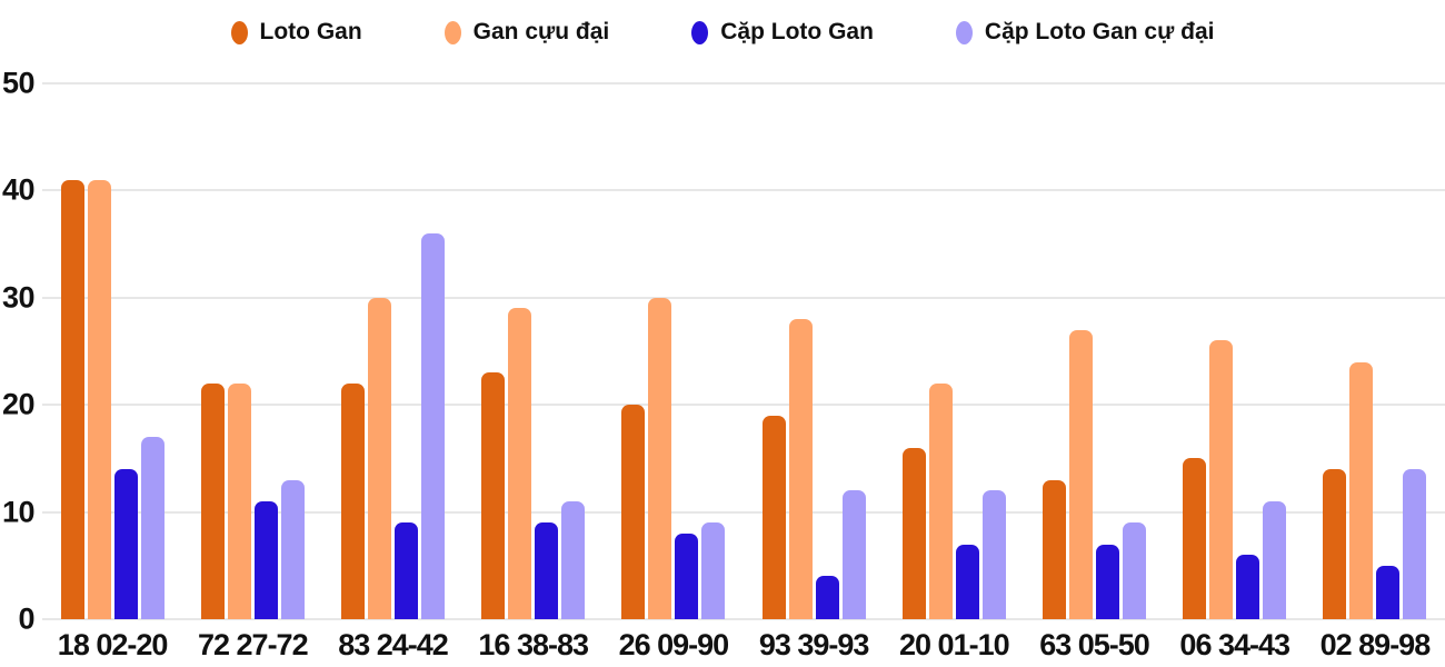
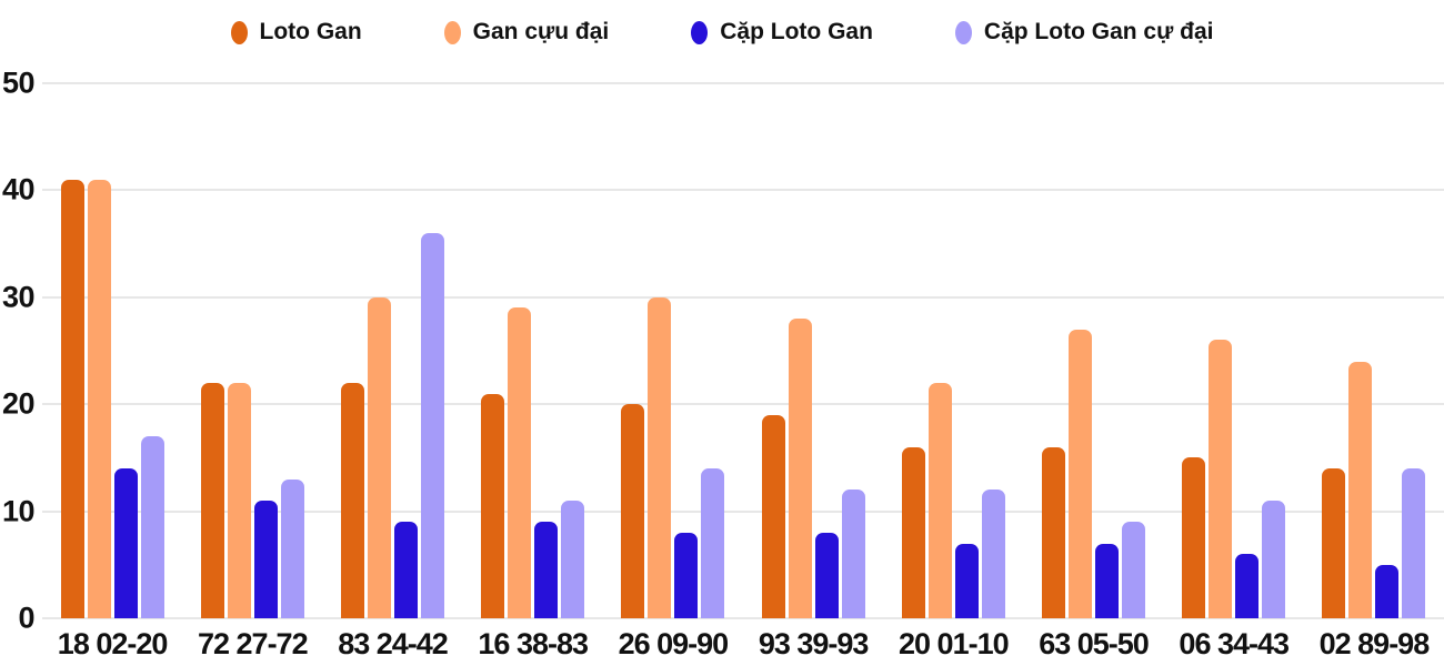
Loto Gan/16 38-83: 23 -> 21
Cặp Loto Gan cự đại/26 09-90: 9 -> 14
Cặp Loto Gan/93 39-93: 4 -> 8
Loto Gan/63 05-50: 13 -> 16
